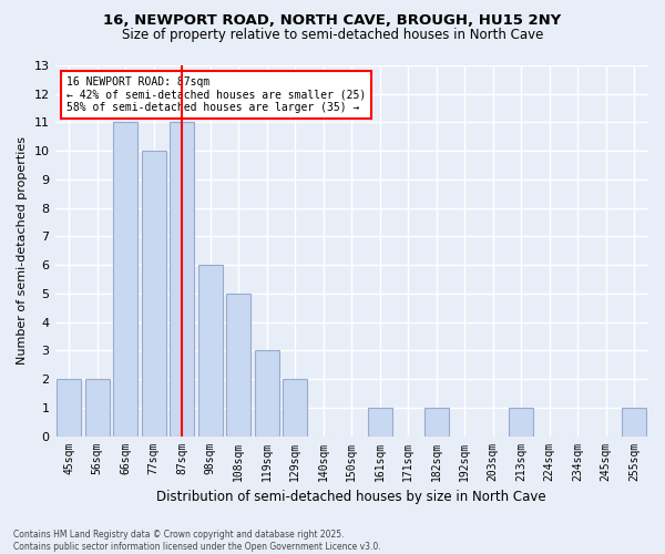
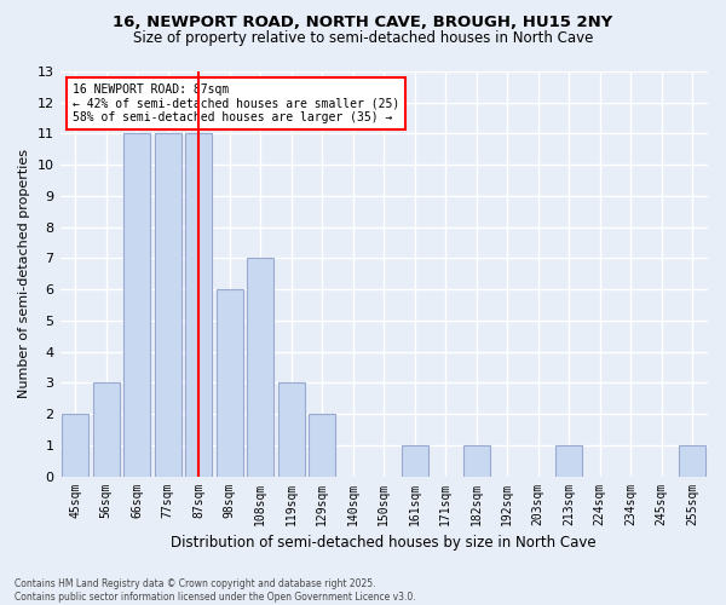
56sqm: 2 -> 3
77sqm: 10 -> 11
108sqm: 5 -> 7
